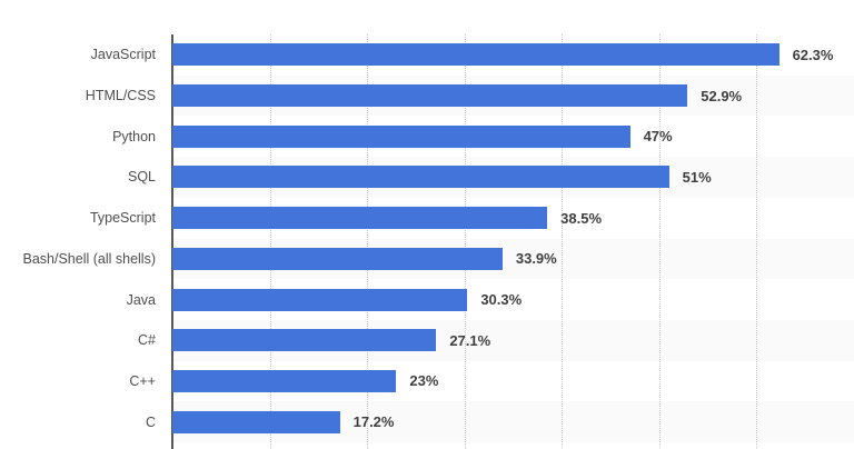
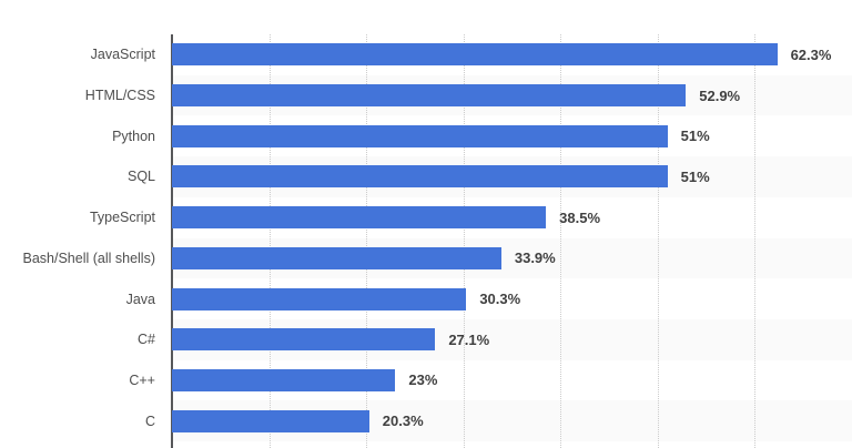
Python: 47% -> 51%
C: 17.2% -> 20.3%
